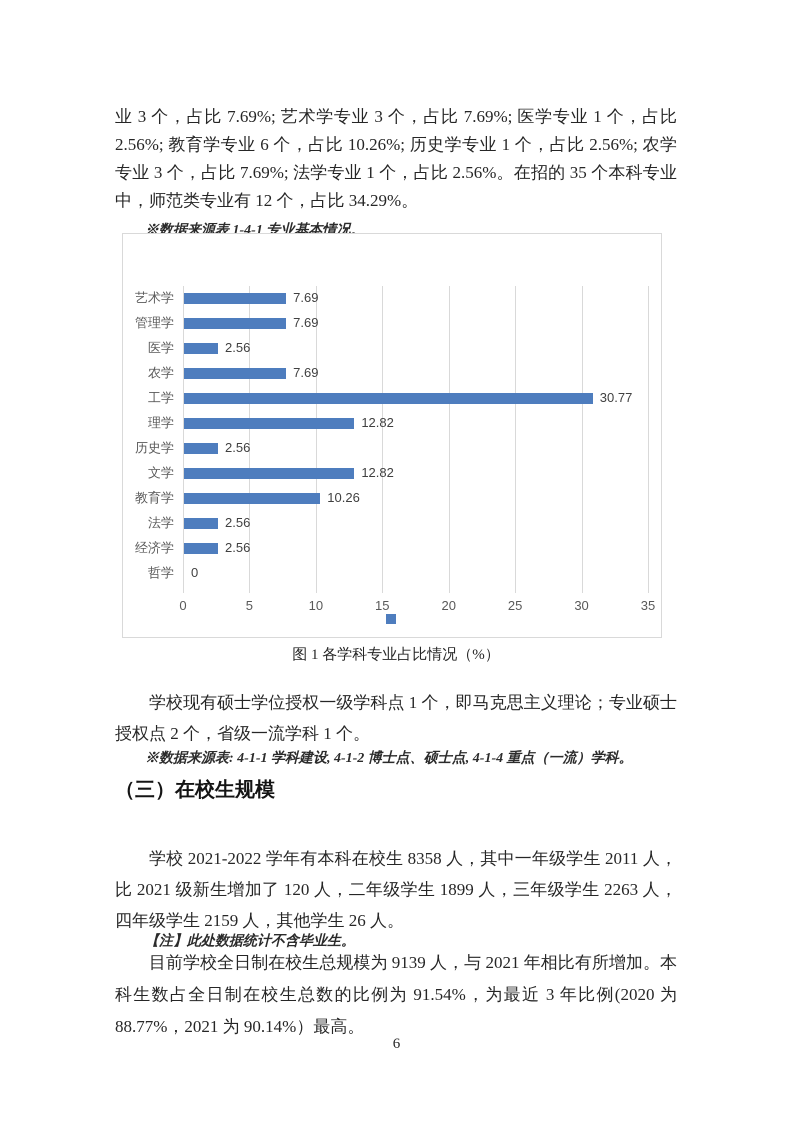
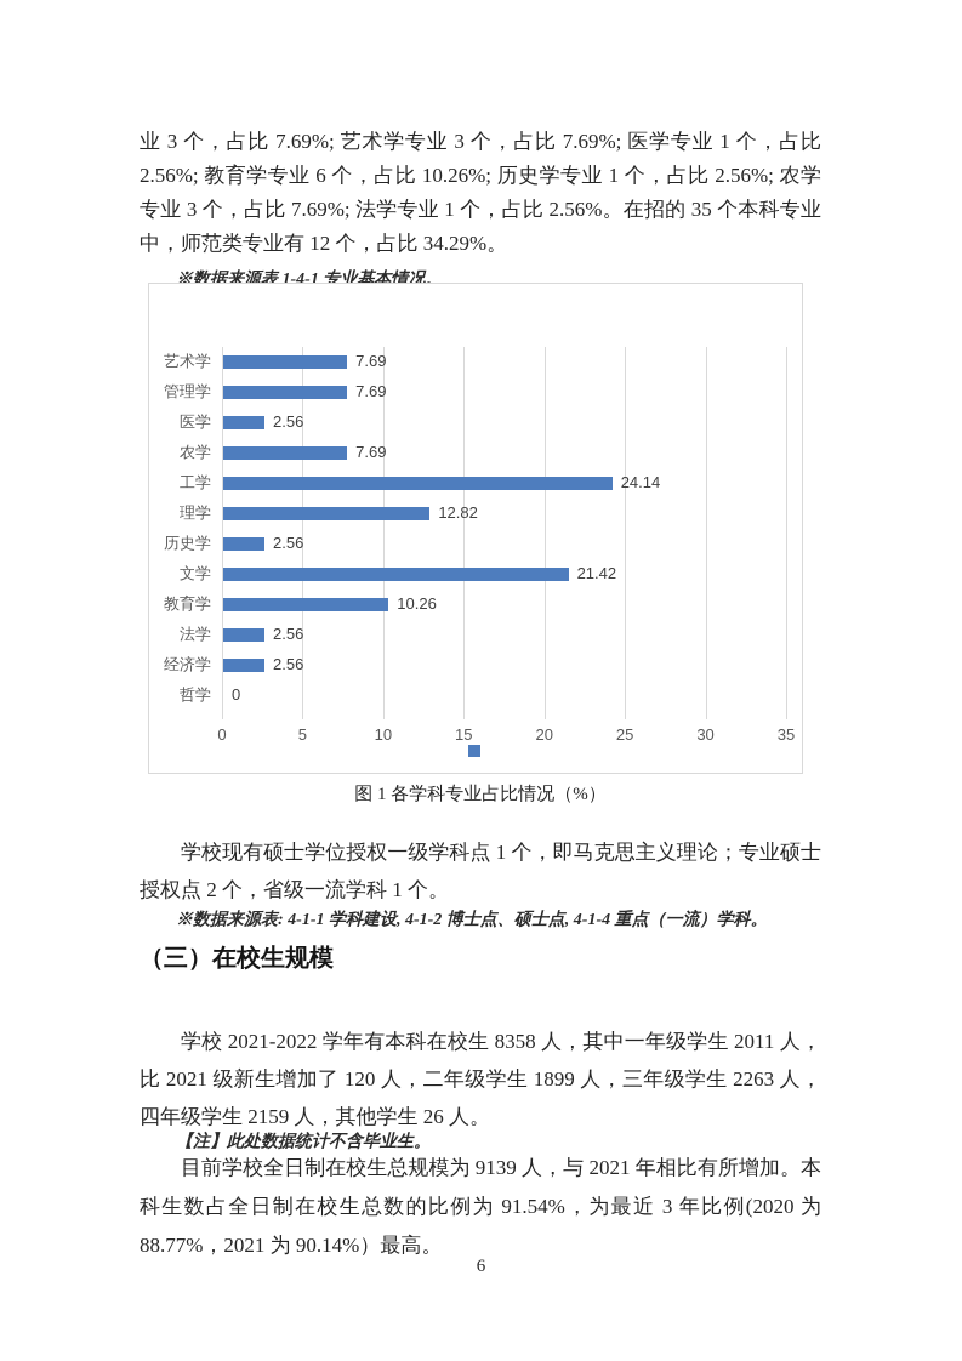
工学: 30.77 -> 24.14
文学: 12.82 -> 21.42
